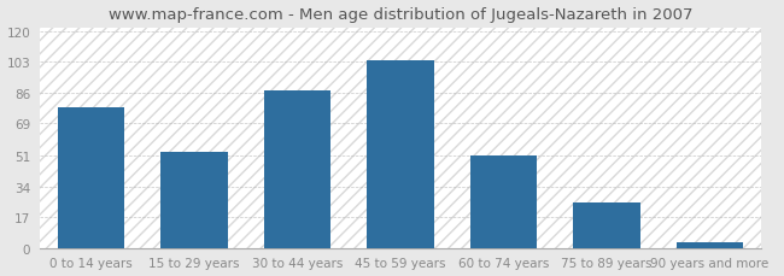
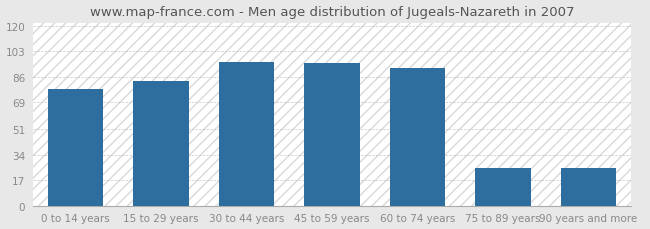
15 to 29 years: 53 -> 83
30 to 44 years: 87 -> 96
45 to 59 years: 104 -> 95
60 to 74 years: 51 -> 92
90 years and more: 3 -> 25
